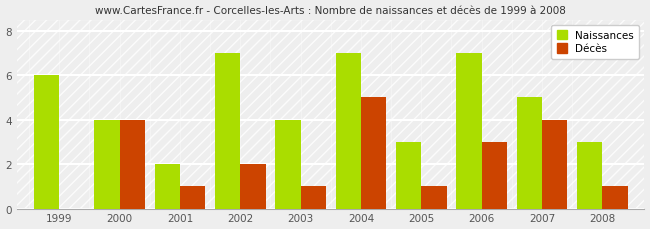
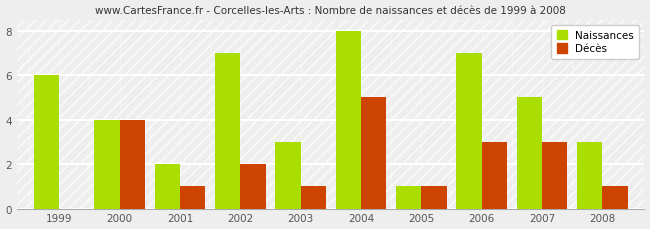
Naissances/2003: 4 -> 3
Naissances/2004: 7 -> 8
Naissances/2005: 3 -> 1
Décès/2007: 4 -> 3
